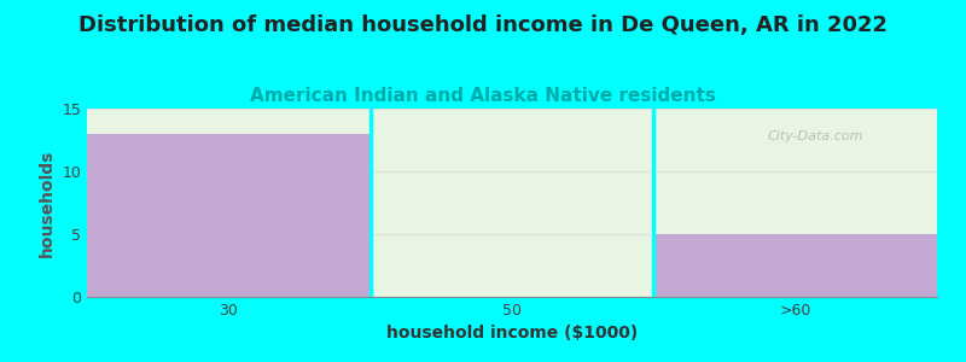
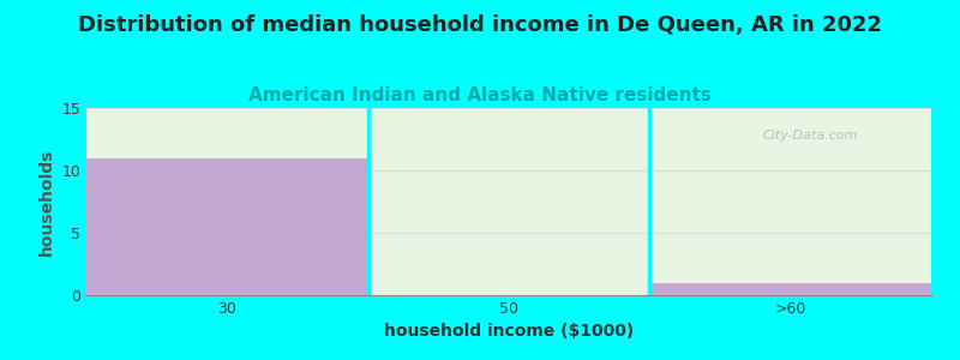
30: 13 -> 11
>60: 5 -> 1
